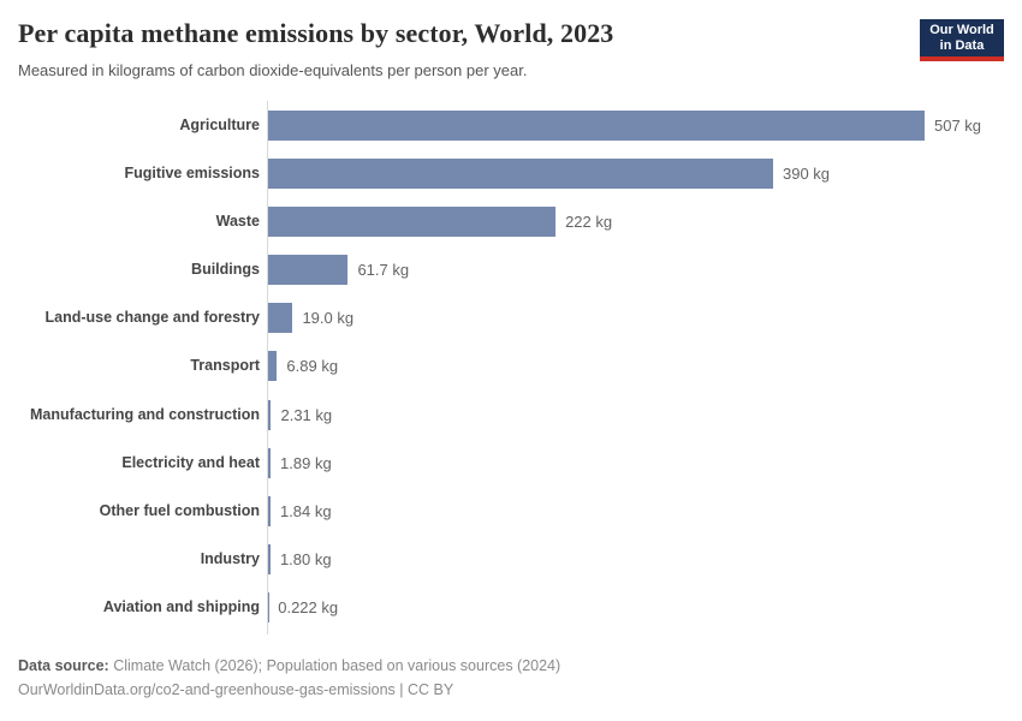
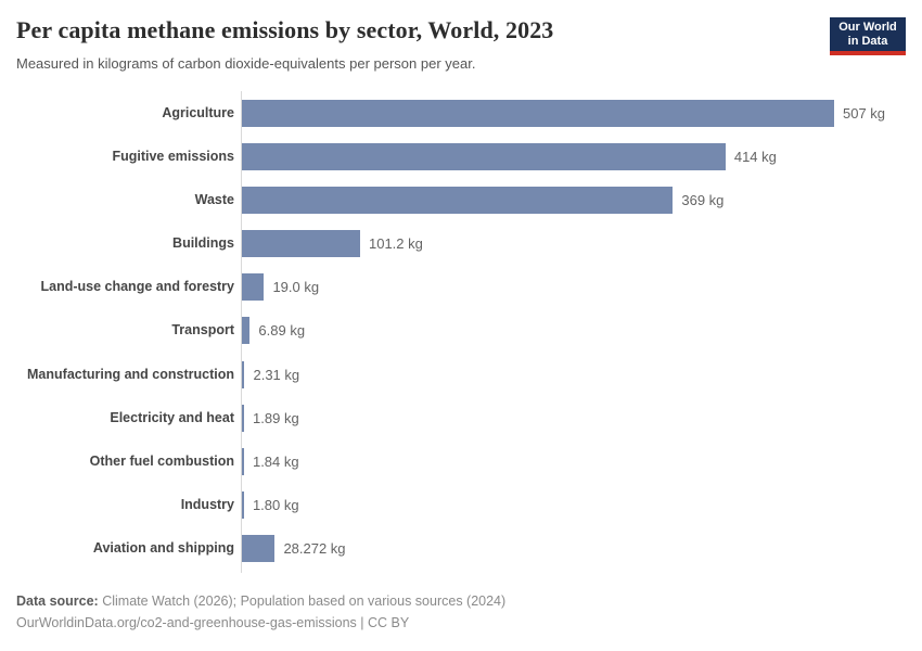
Fugitive emissions: 390 -> 414
Waste: 222 -> 369
Buildings: 61.7 -> 101.2
Aviation and shipping: 0.222 -> 28.272
